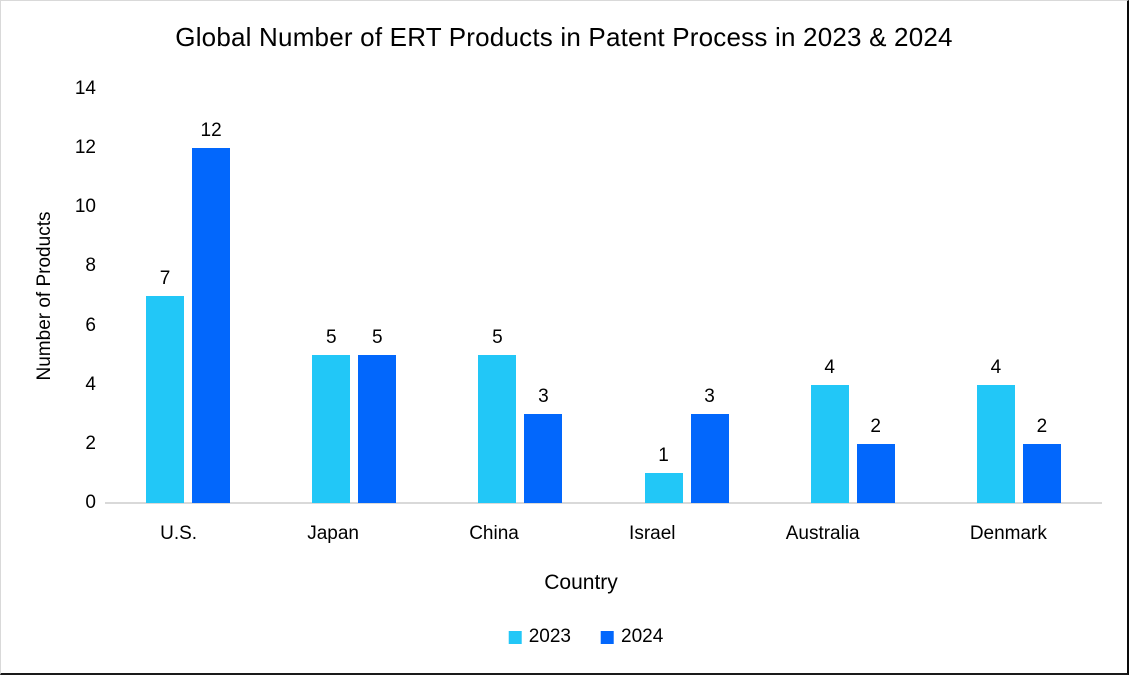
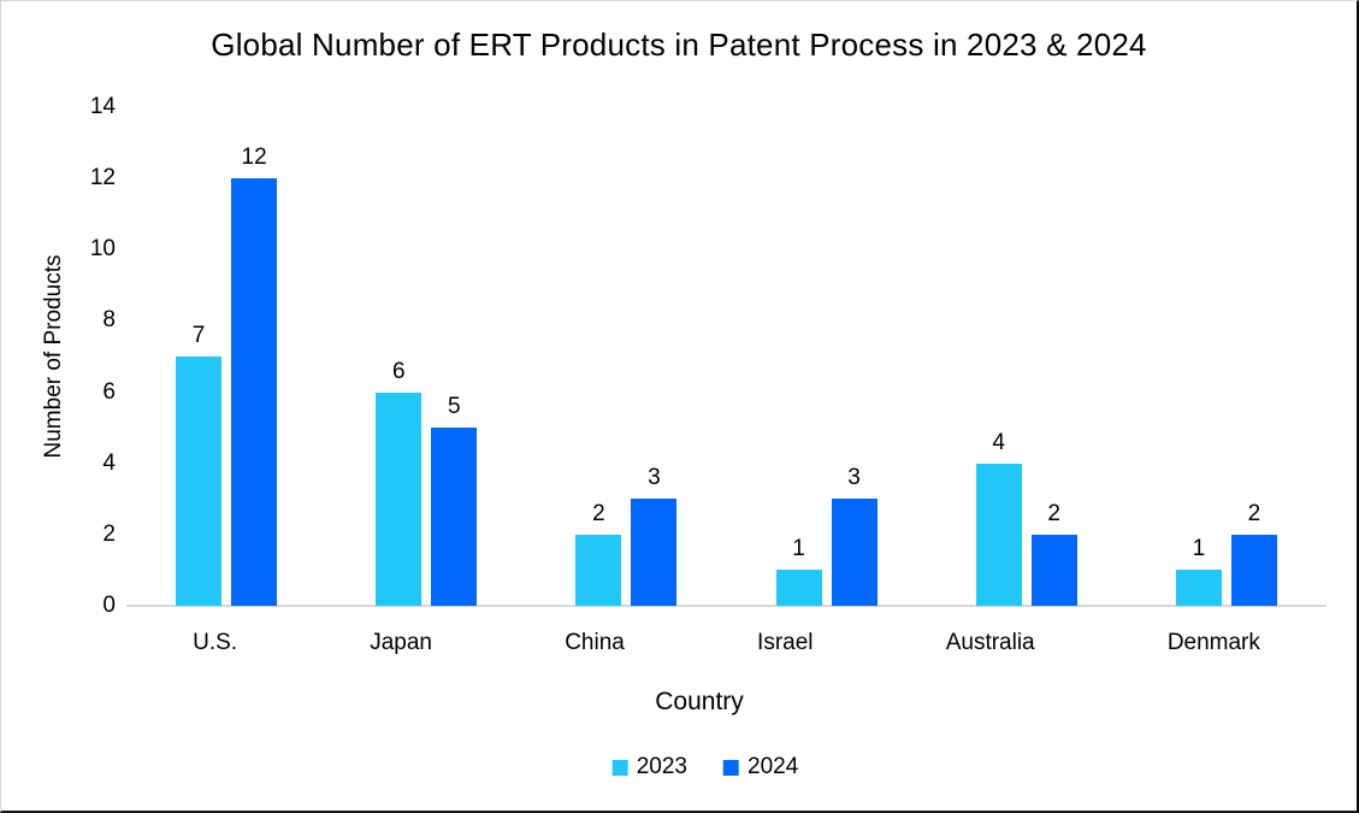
2023/Japan: 5 -> 6
2023/China: 5 -> 2
2023/Denmark: 4 -> 1
